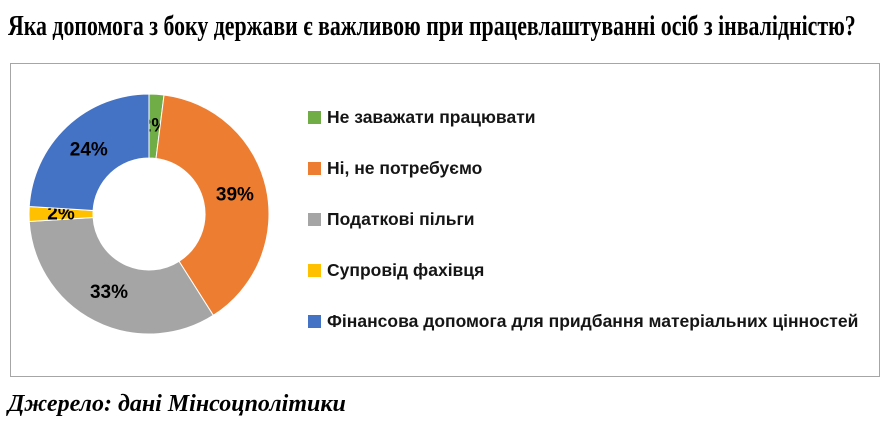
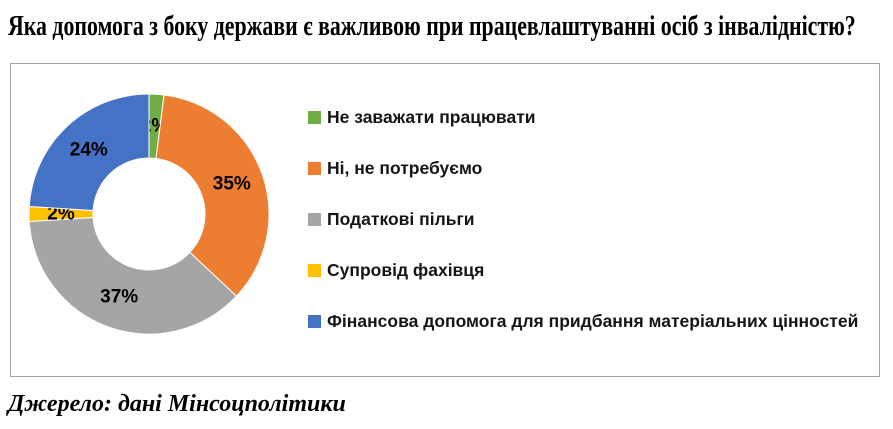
Ні, не потребуємо: 39% -> 35%
Податкові пільги: 33% -> 37%
